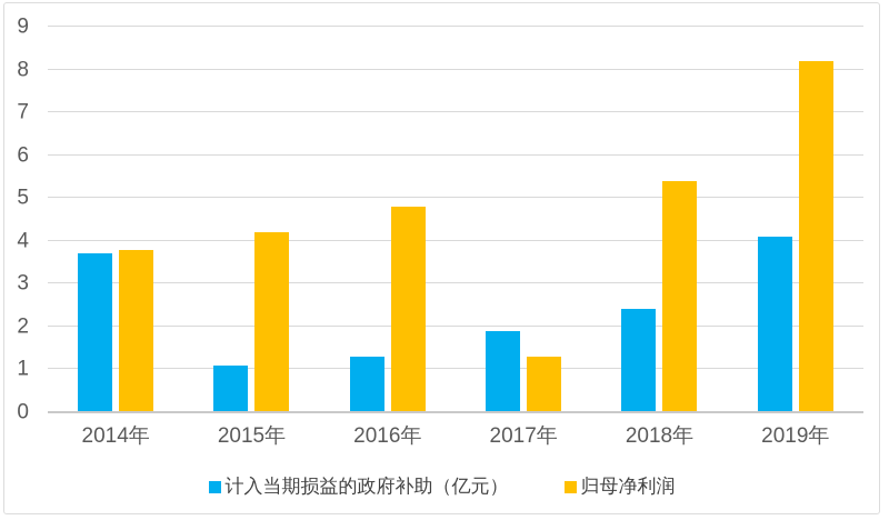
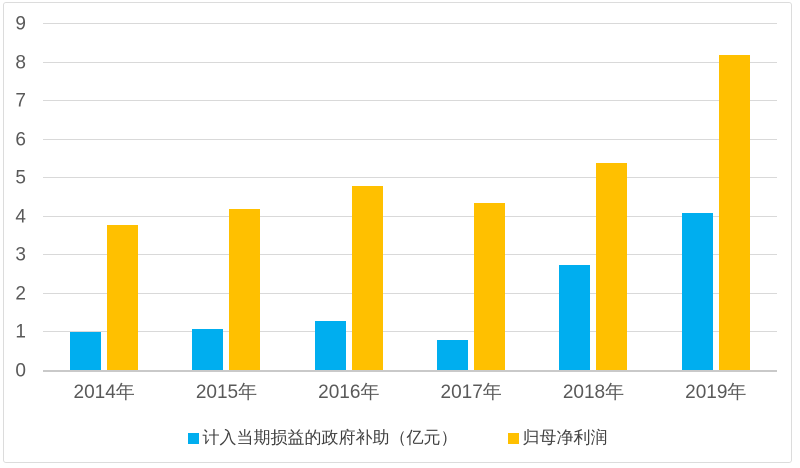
计入当期损益的政府补助（亿元）/2014年: 3.7 -> 1.0
计入当期损益的政府补助（亿元）/2017年: 1.9 -> 0.8
归母净利润/2017年: 1.3 -> 4.3
计入当期损益的政府补助（亿元）/2018年: 2.4 -> 2.8
